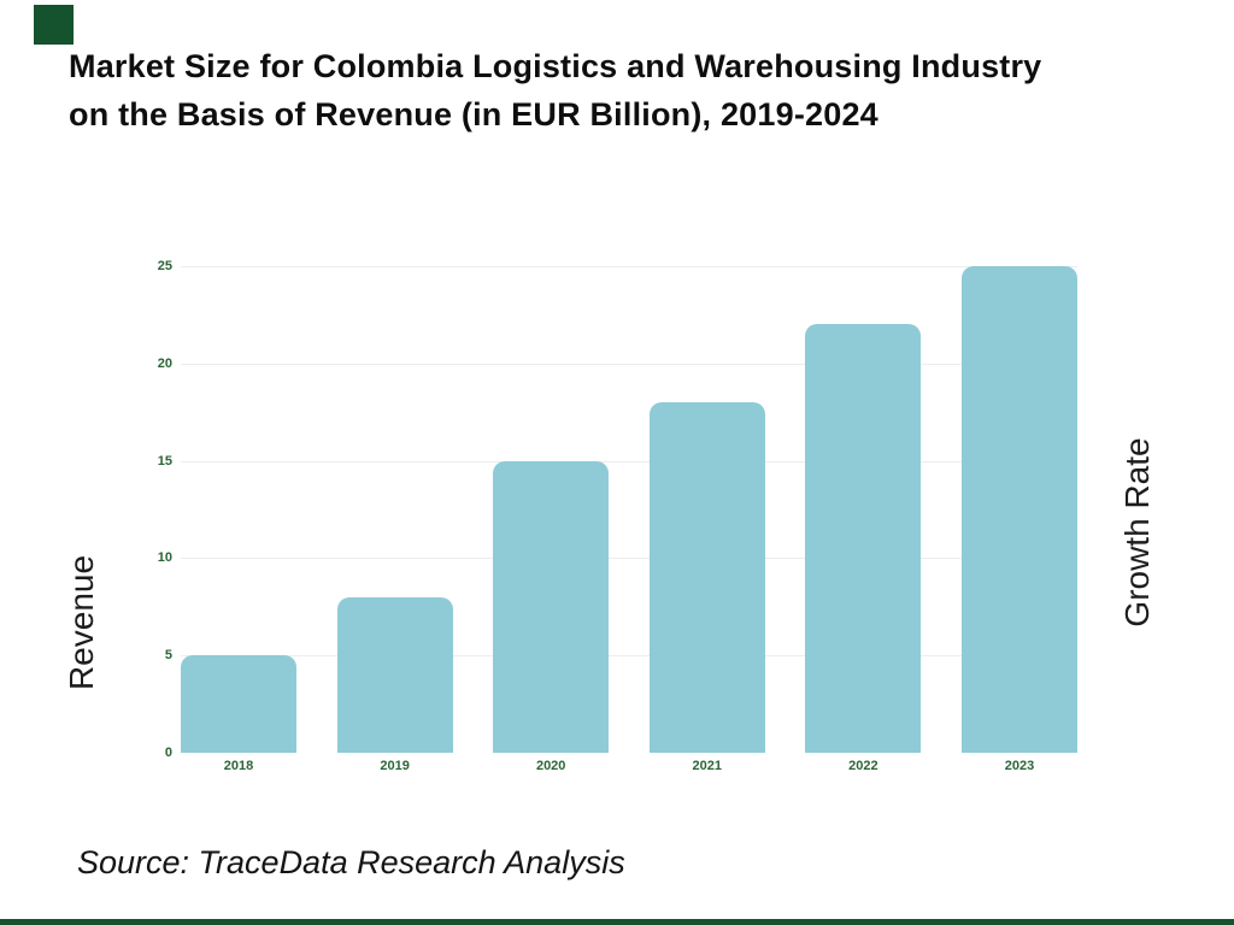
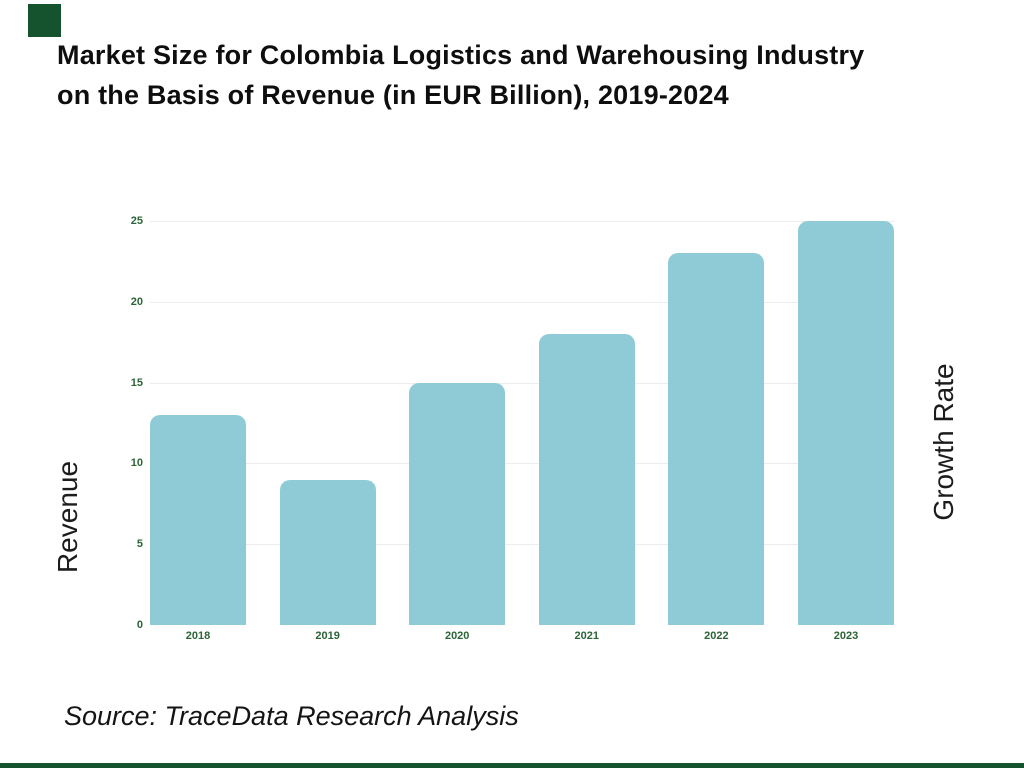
2018: 5 -> 13
2019: 8 -> 9
2022: 22 -> 23
